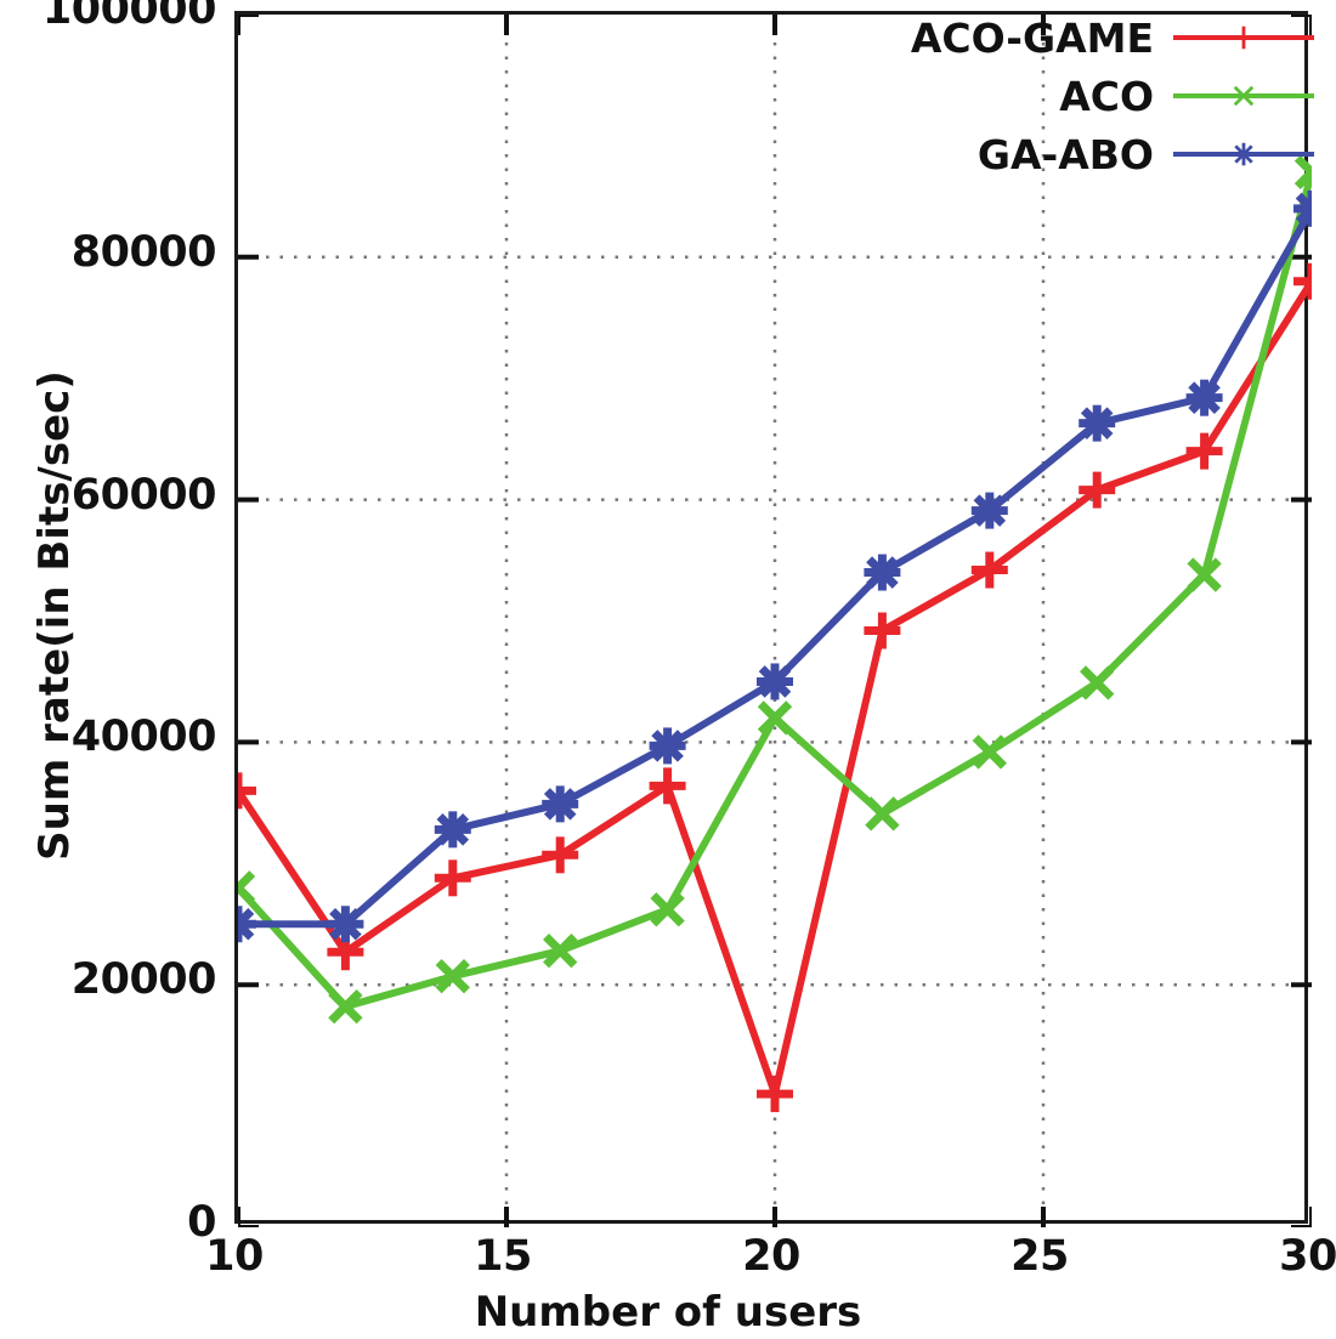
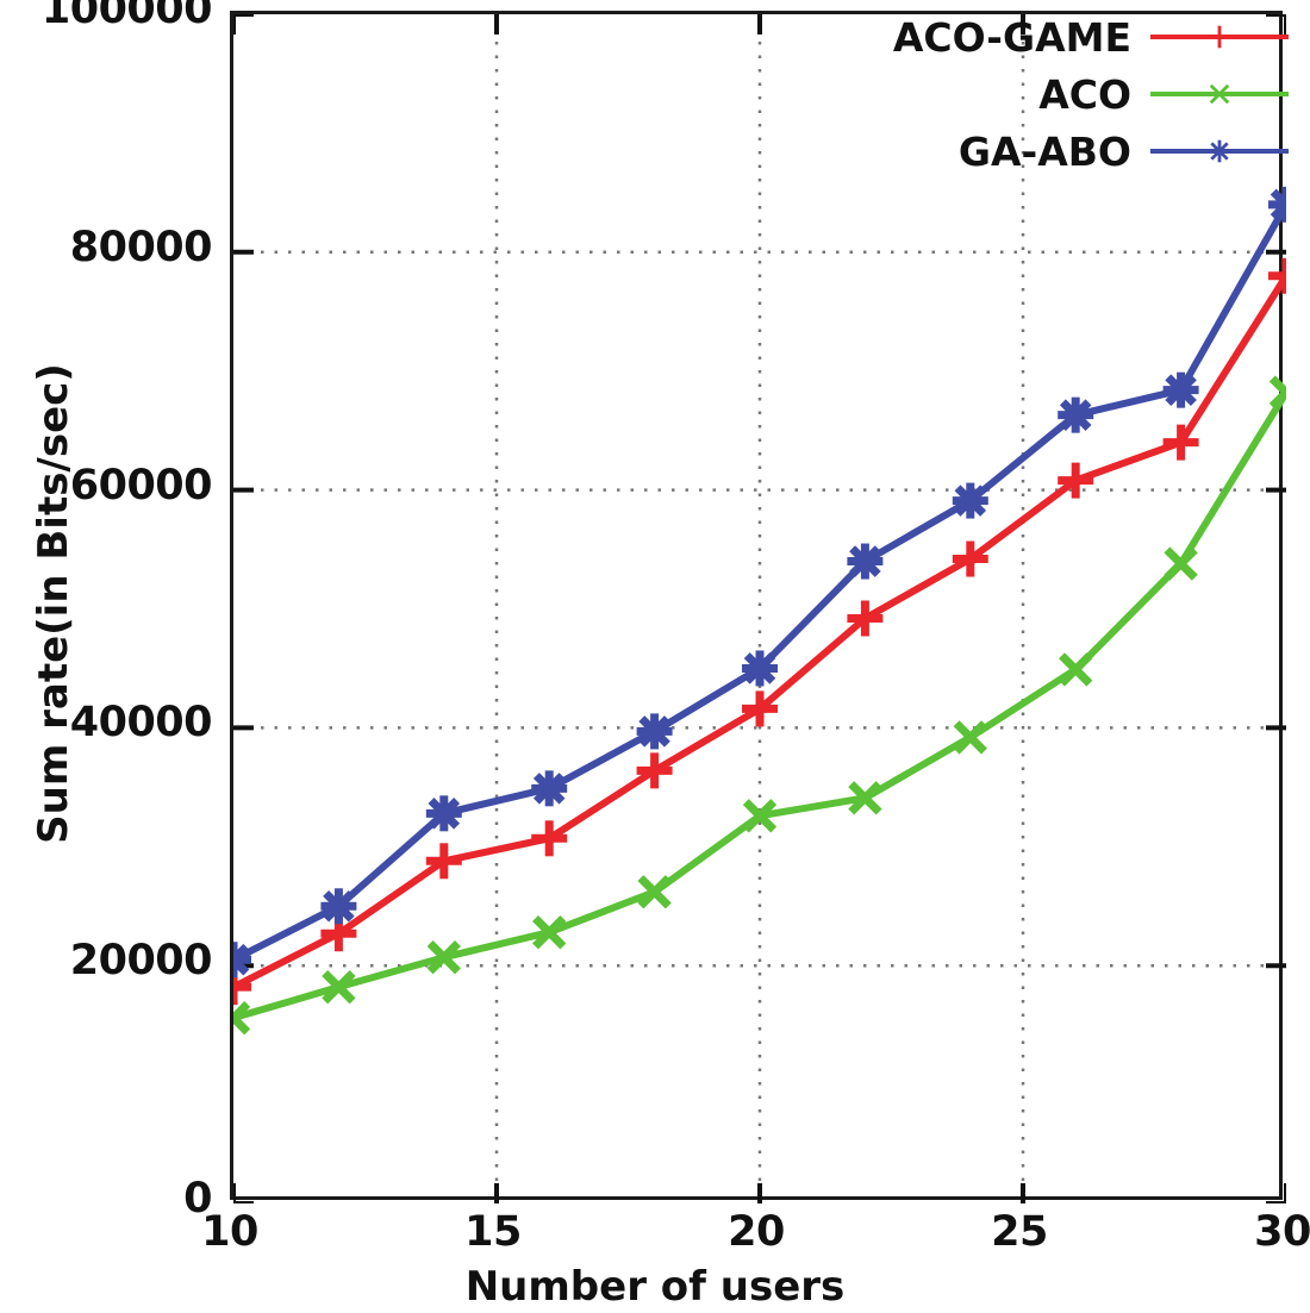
ACO-GAME/10: 36000 -> 18000
ACO/10: 28000 -> 16000
GA-ABO/10: 25000 -> 20000
ACO-GAME/20: 11000 -> 42000
ACO/20: 42000 -> 33000
ACO/30: 87000 -> 68000
